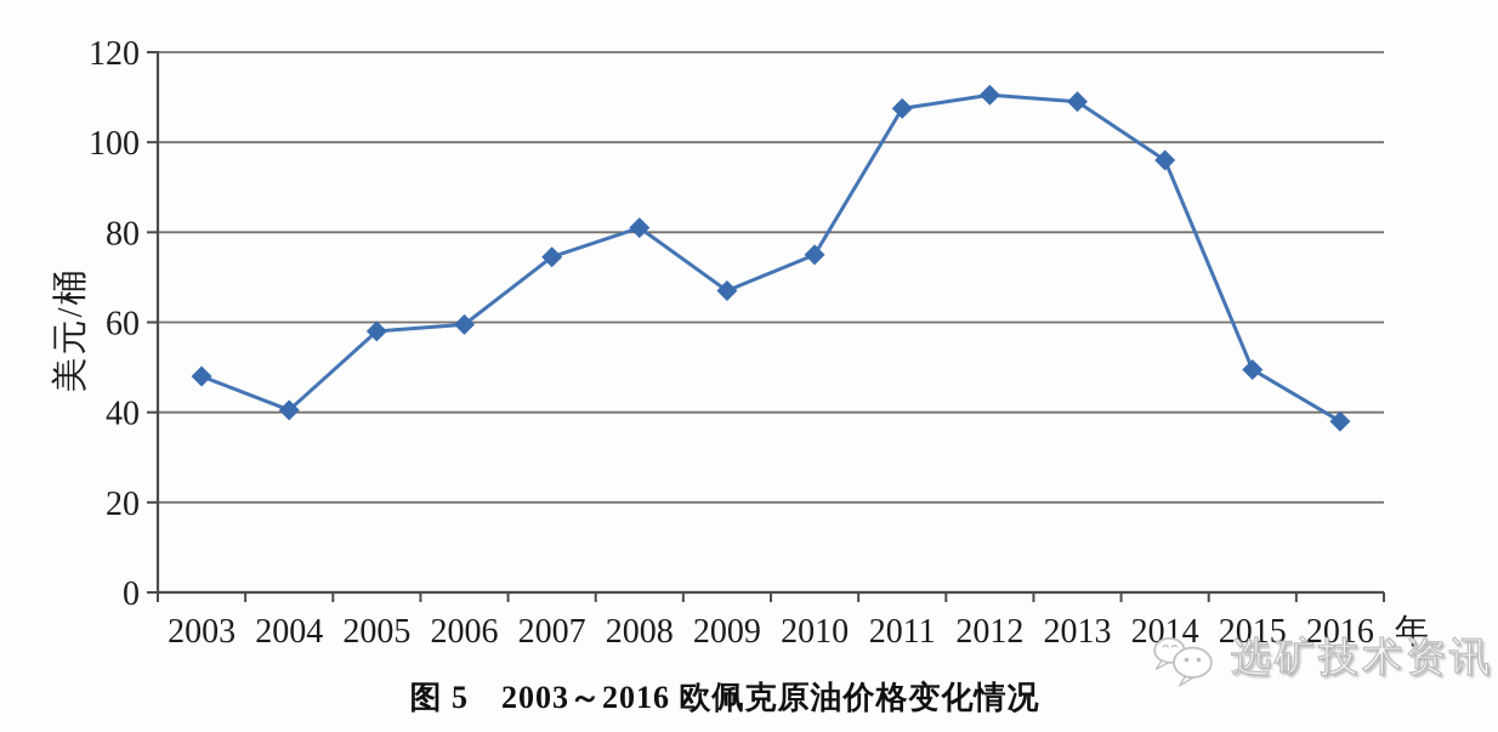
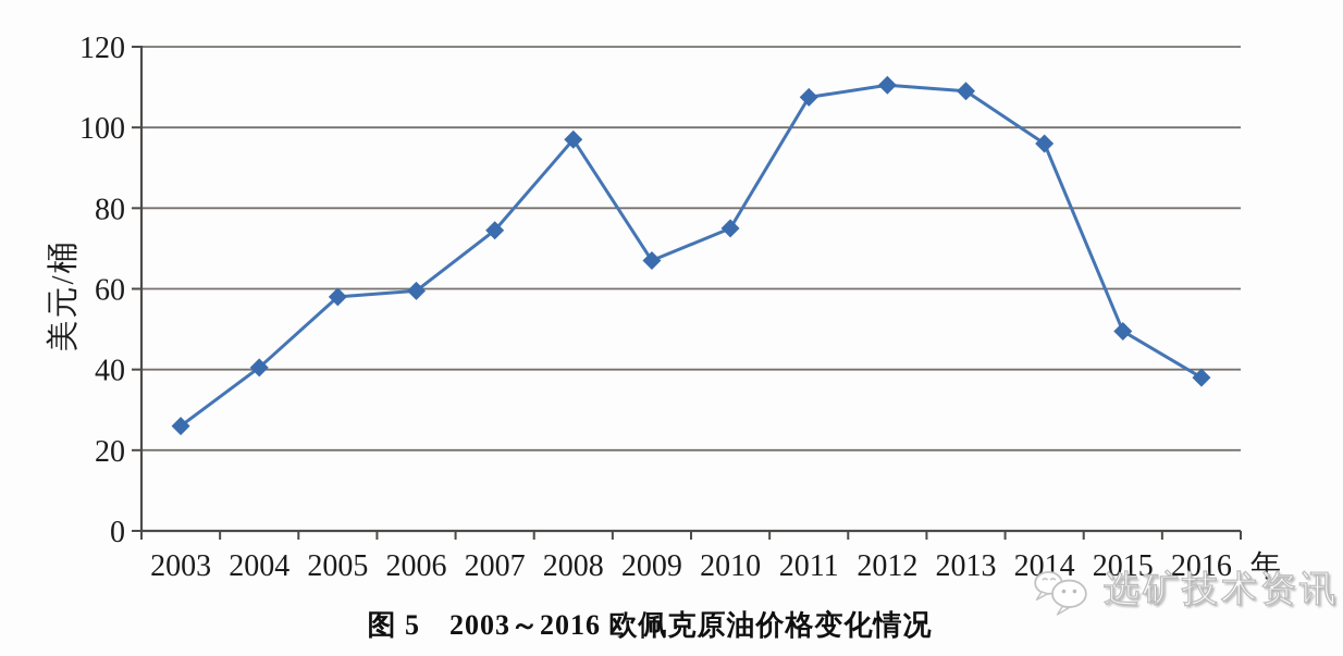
2003: 48 -> 26
2008: 81 -> 97
